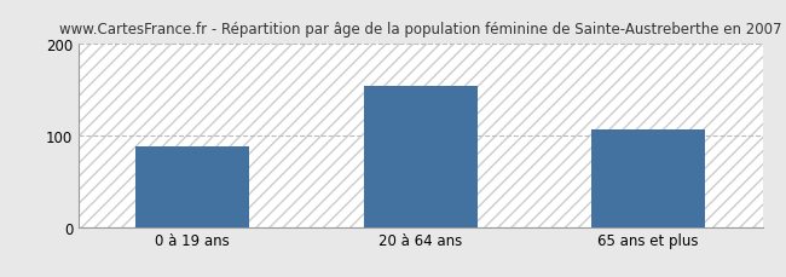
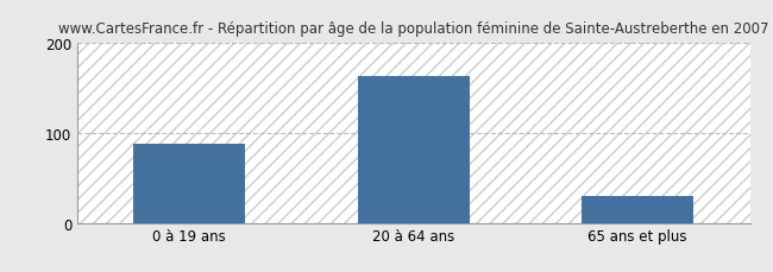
20 à 64 ans: 154 -> 163
65 ans et plus: 106 -> 30
